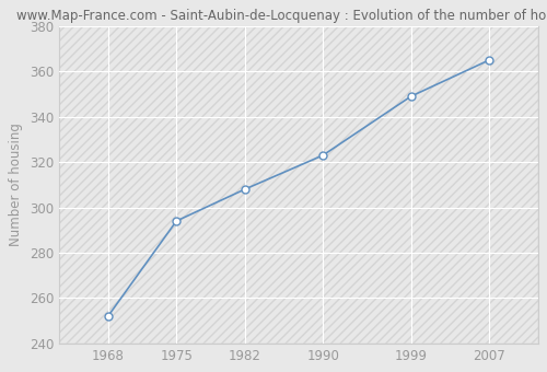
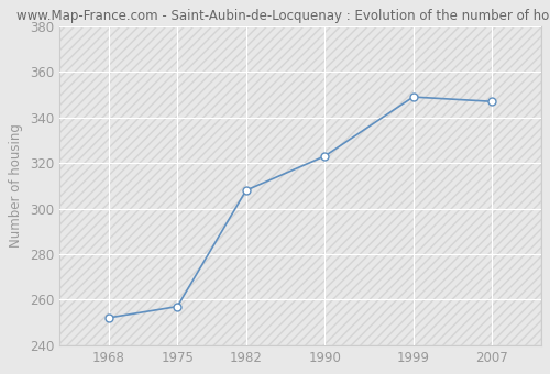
1975: 294 -> 257
2007: 365 -> 347
